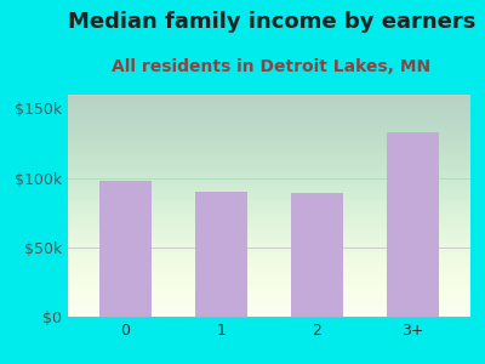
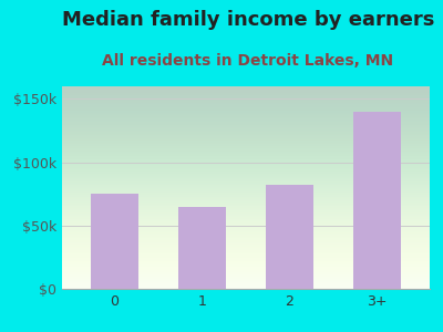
0: $98k -> $75k
1: $90k -> $65k
2: $89k -> $82k
3+: $133k -> $140k
